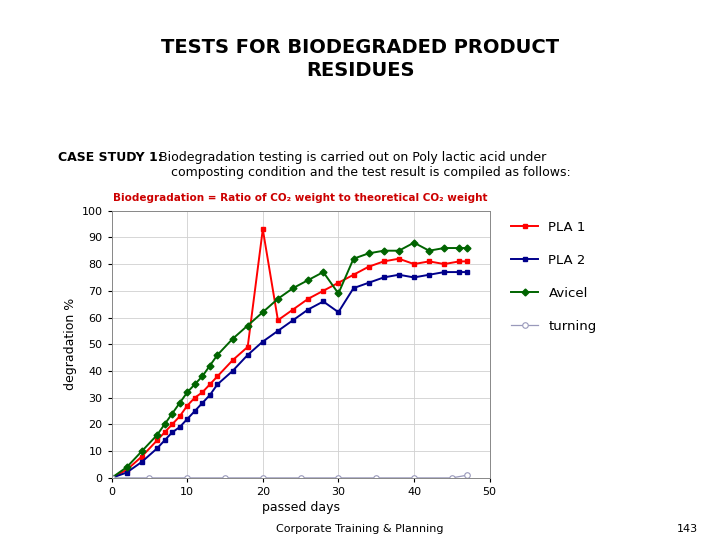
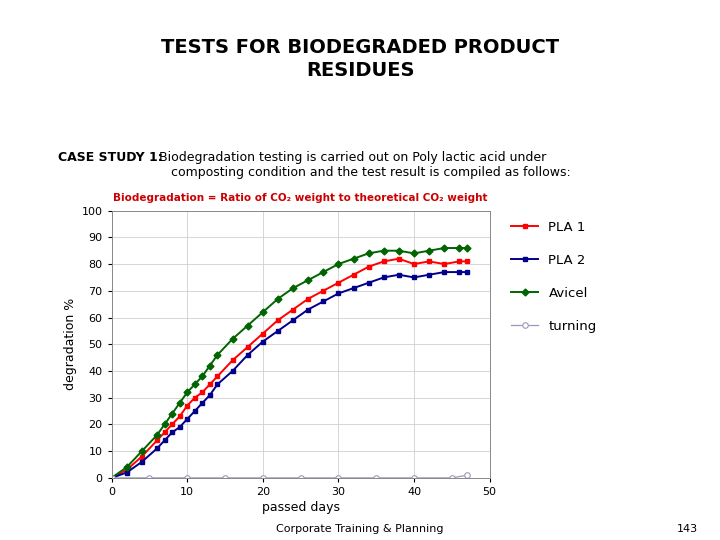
PLA 1/20: 93 -> 54
PLA 2/30: 62 -> 69
Avicel/30: 69 -> 80
Avicel/40: 88 -> 84
